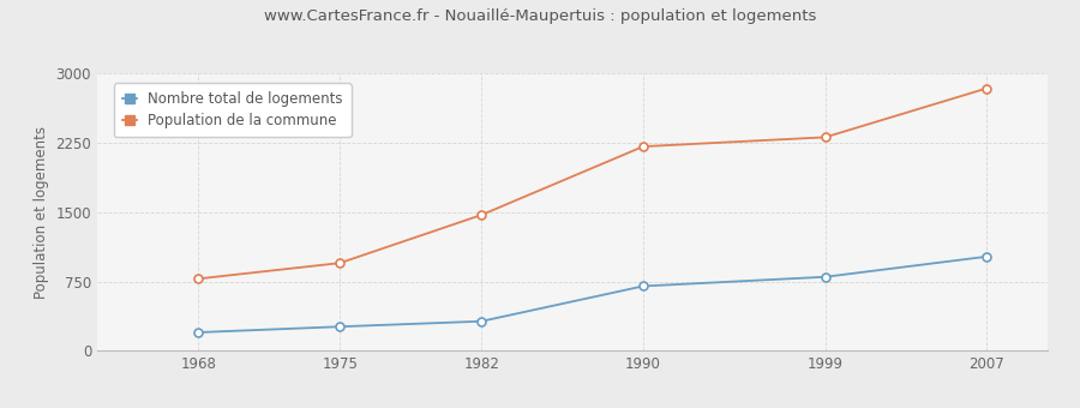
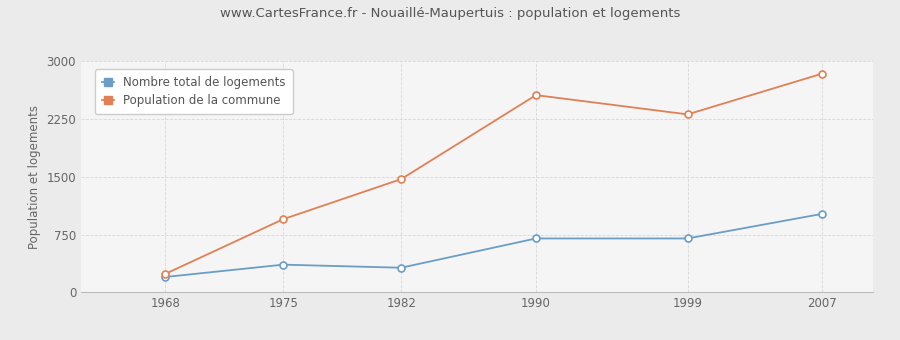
Population de la commune/1968: 780 -> 240
Nombre total de logements/1975: 260 -> 360
Population de la commune/1990: 2210 -> 2560
Nombre total de logements/1999: 800 -> 700
